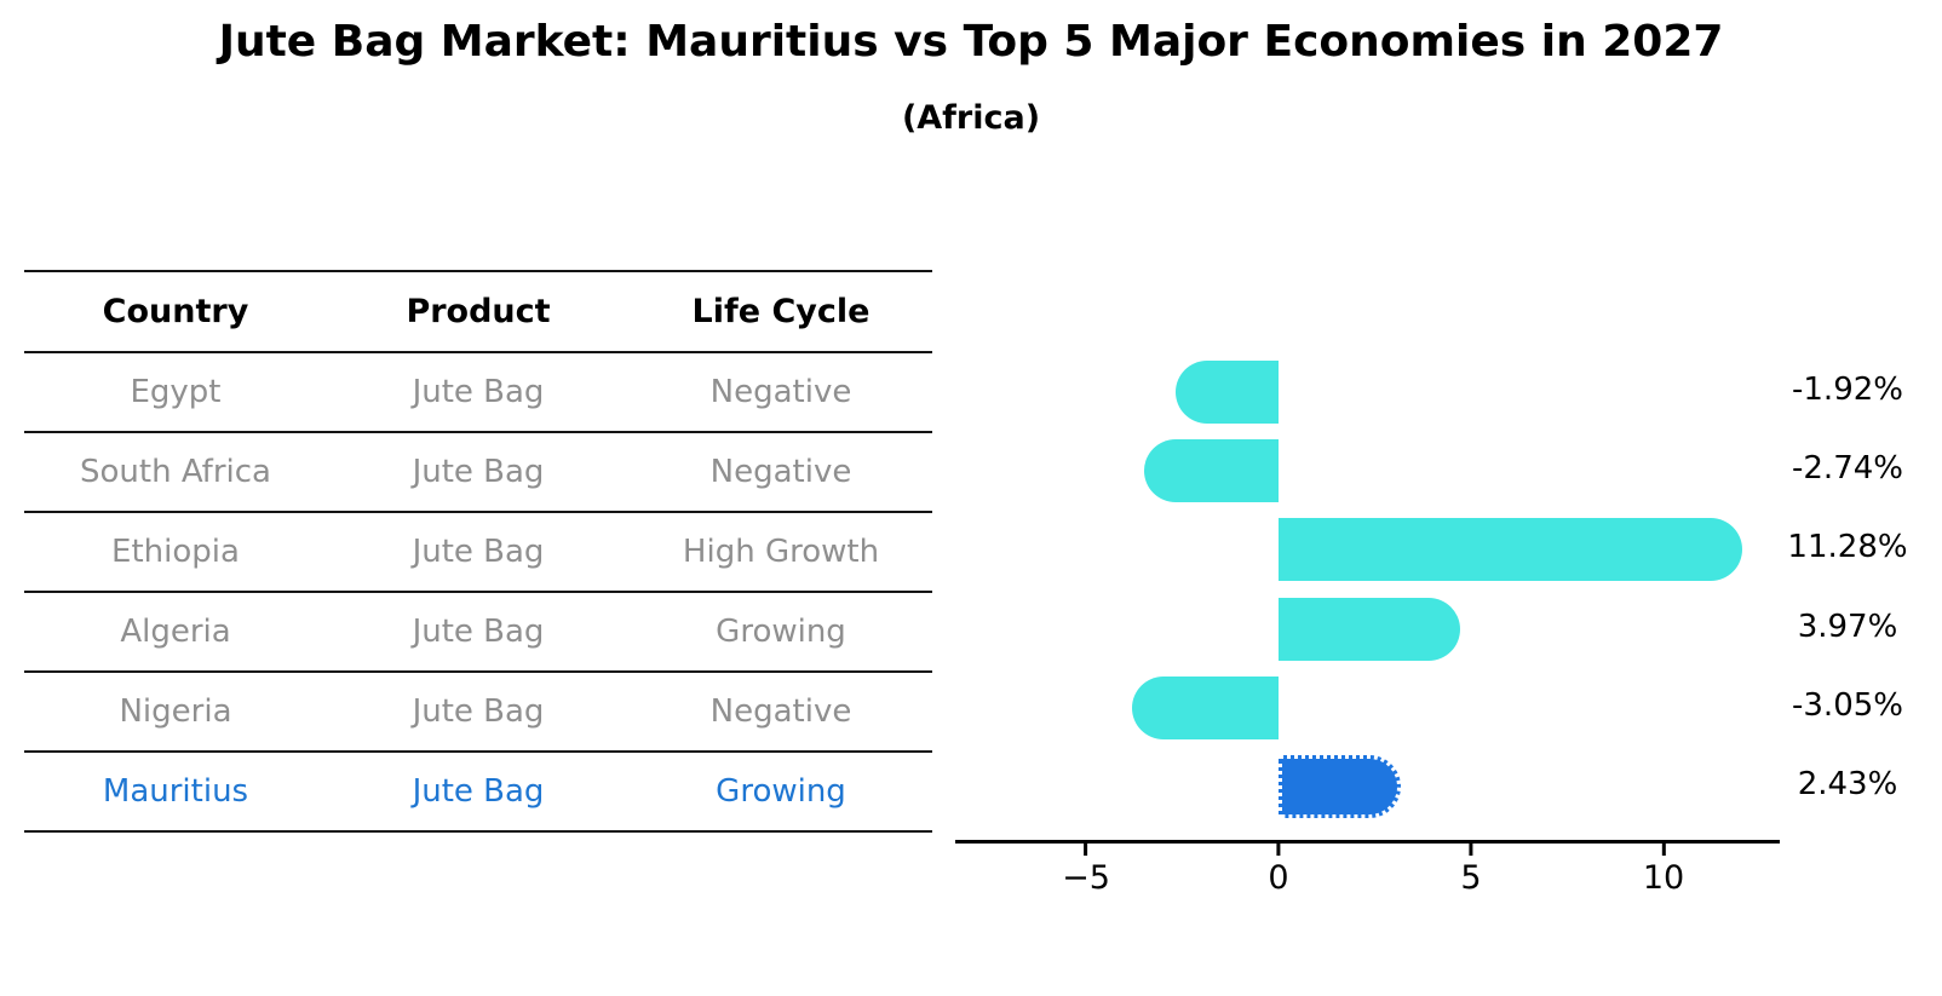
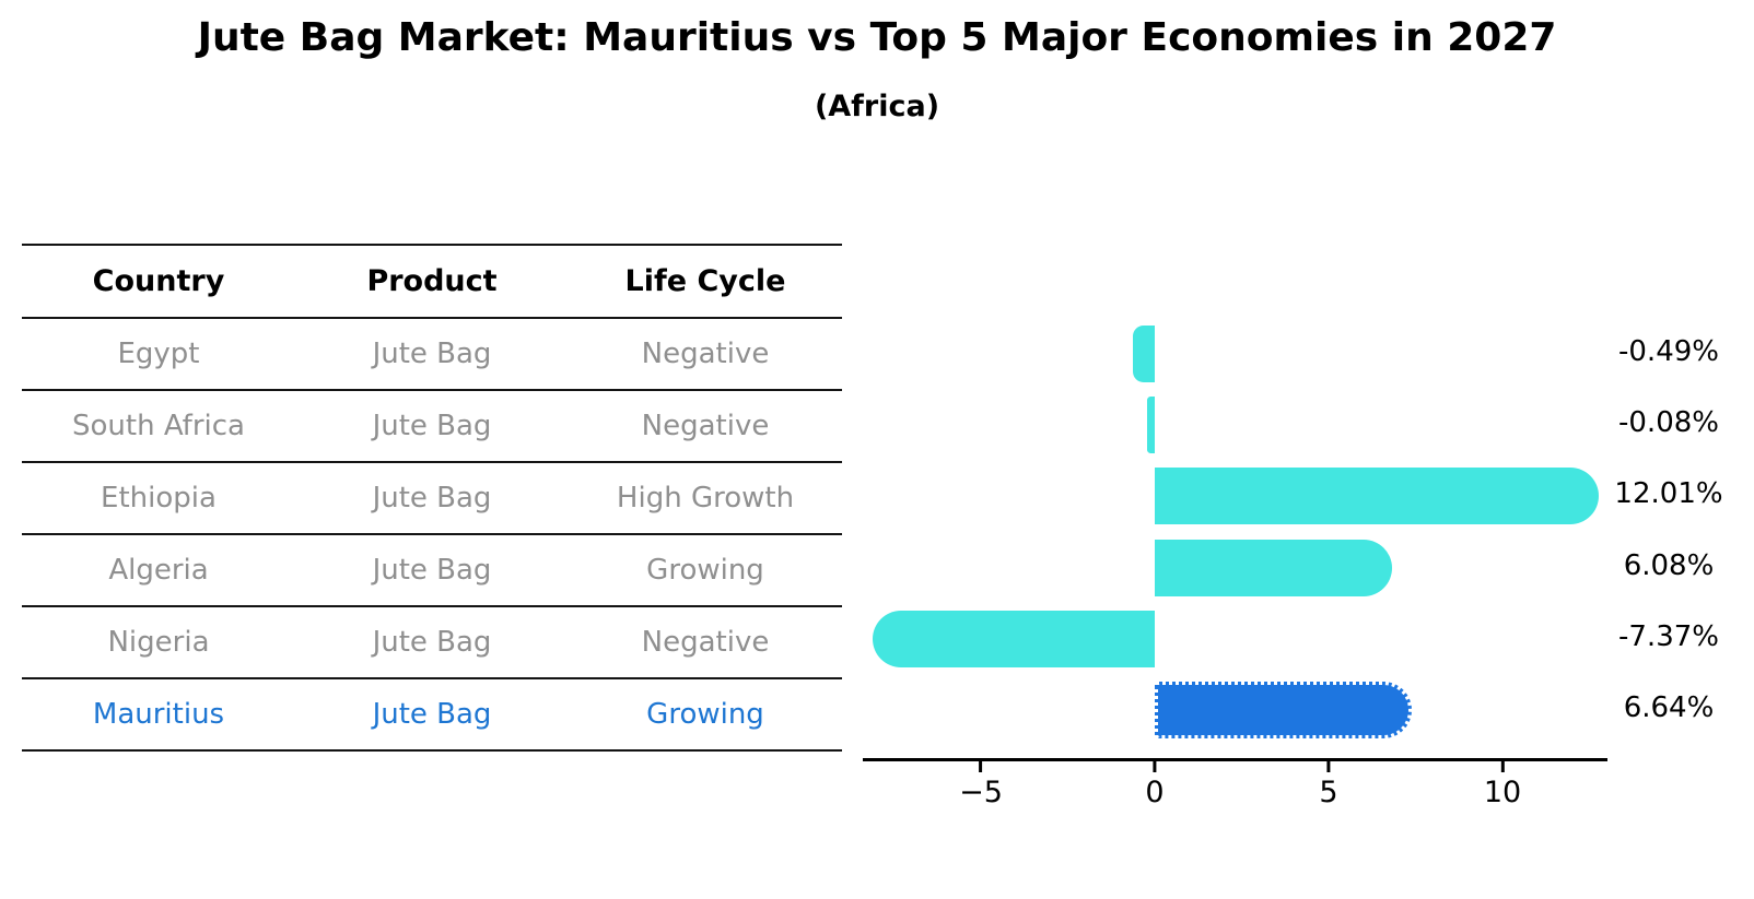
Egypt: -1.92% -> -0.49%
South Africa: -2.74% -> -0.08%
Ethiopia: 11.28% -> 12.01%
Algeria: 3.97% -> 6.08%
Nigeria: -3.05% -> -7.37%
Mauritius: 2.43% -> 6.64%
